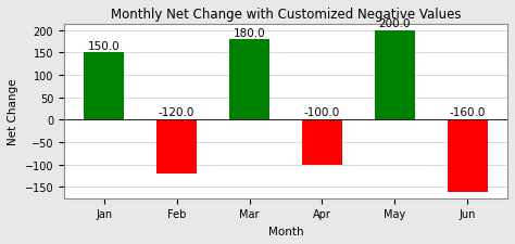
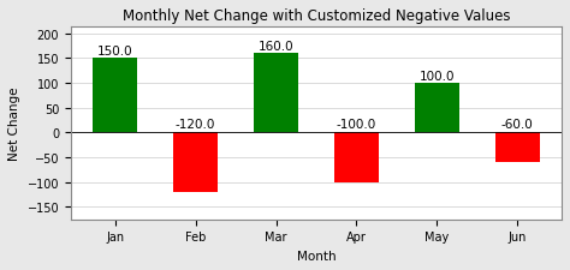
Mar: 180.0 -> 160.0
May: 200 -> 100
Jun: -160.0 -> -60.0
